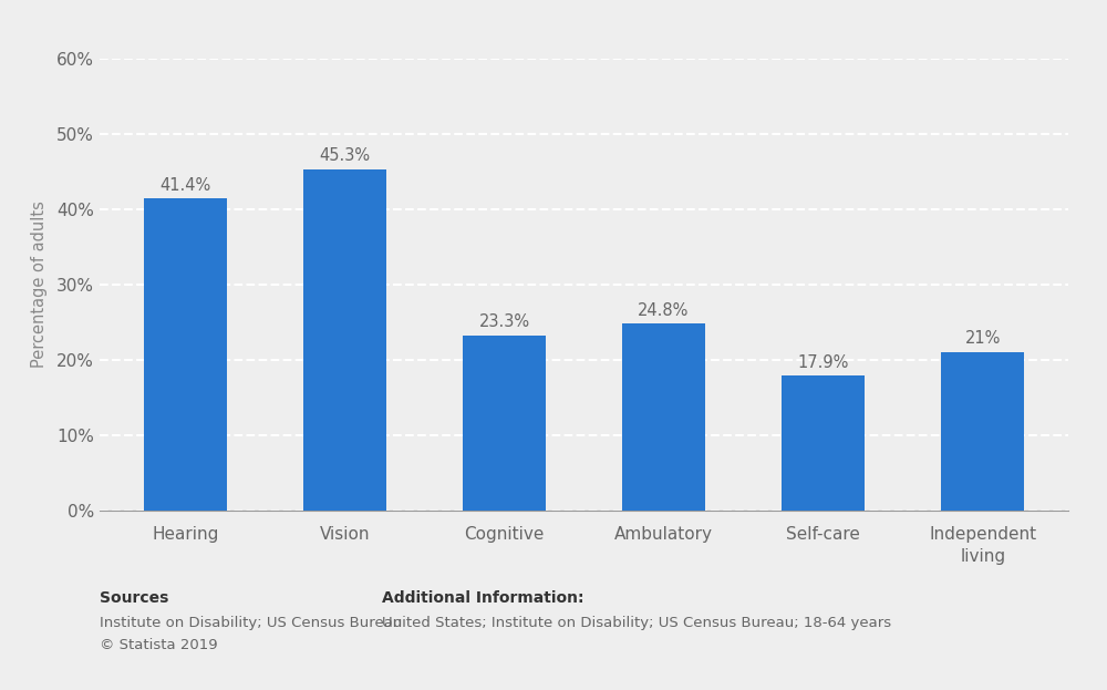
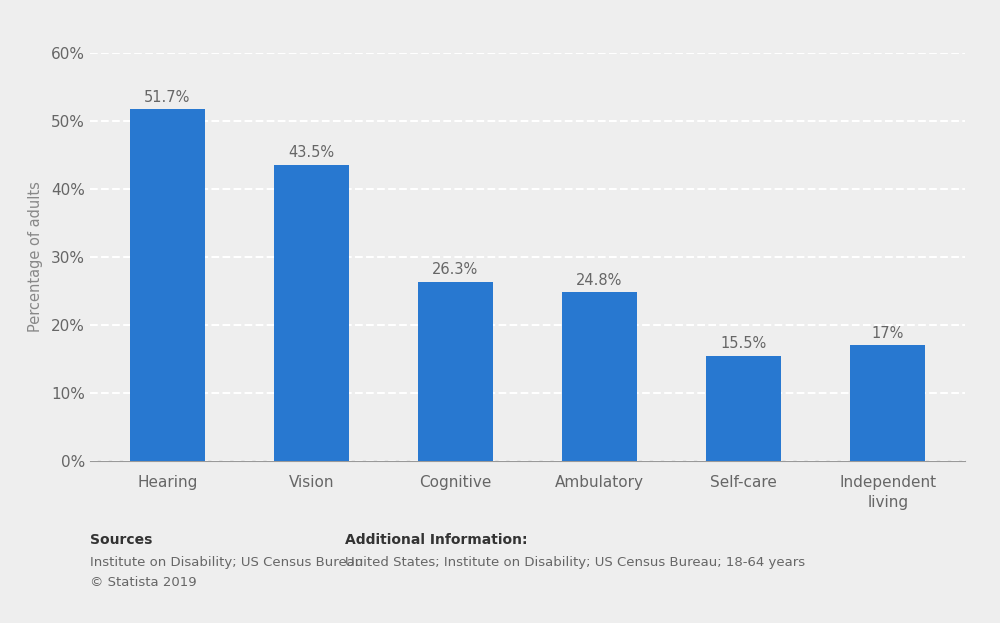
Hearing: 41.4% -> 51.7%
Vision: 45.3% -> 43.5%
Cognitive: 23.3% -> 26.3%
Self-care: 17.9% -> 15.5%
Independent living: 21% -> 17%
